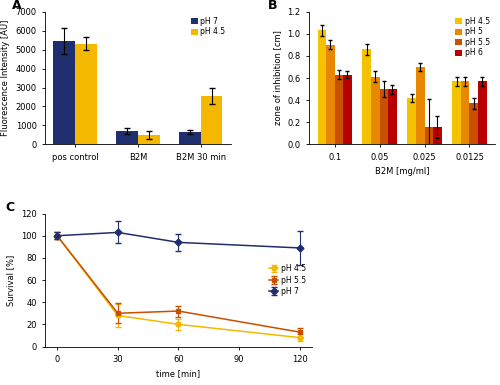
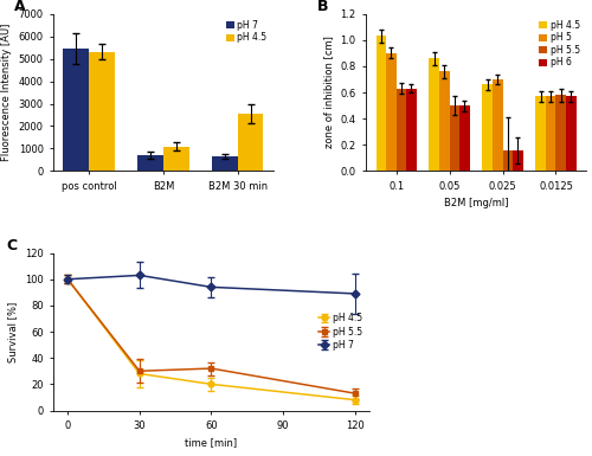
pH 4.5/B2M: 500 -> 1100
pH 5/0.05: 0.61 -> 0.76
pH 4.5/0.025: 0.42 -> 0.66
pH 5.5/0.0125: 0.37 -> 0.58
